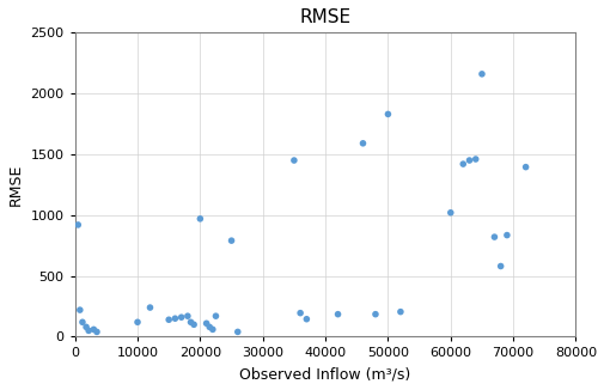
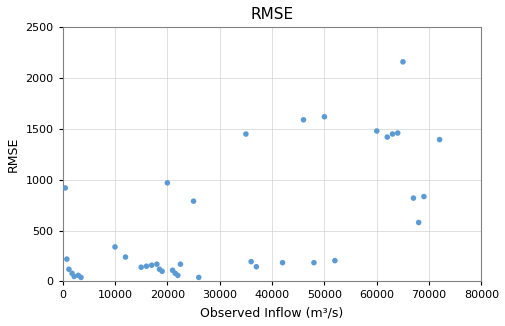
10000: 120 -> 340
50000: 1830 -> 1620
60000: 1020 -> 1480
